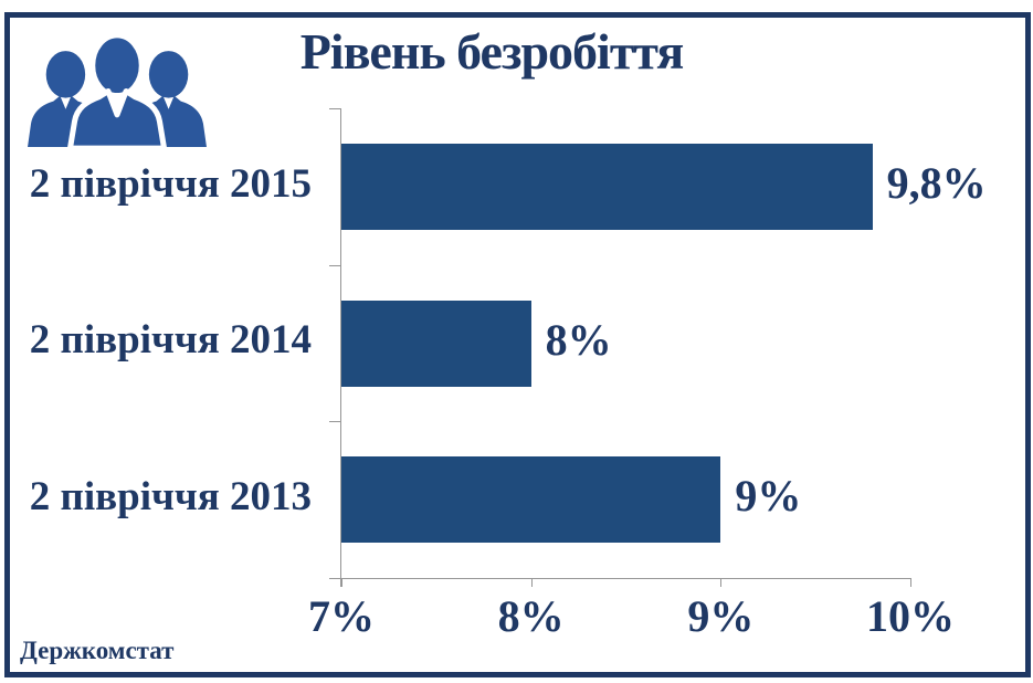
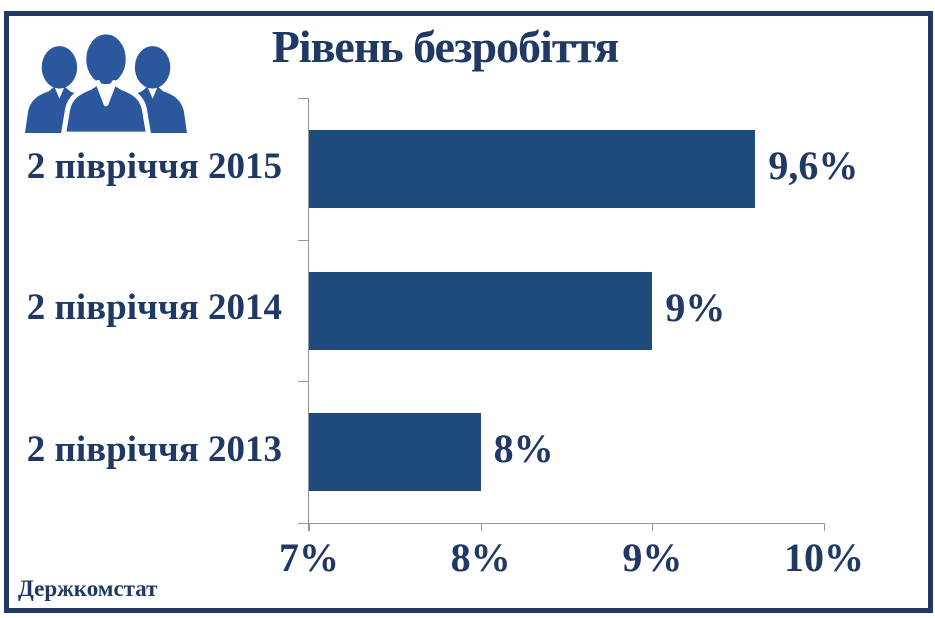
2 півріччя 2015: 9,8% -> 9,6%
2 півріччя 2014: 8% -> 9%
2 півріччя 2013: 9% -> 8%
